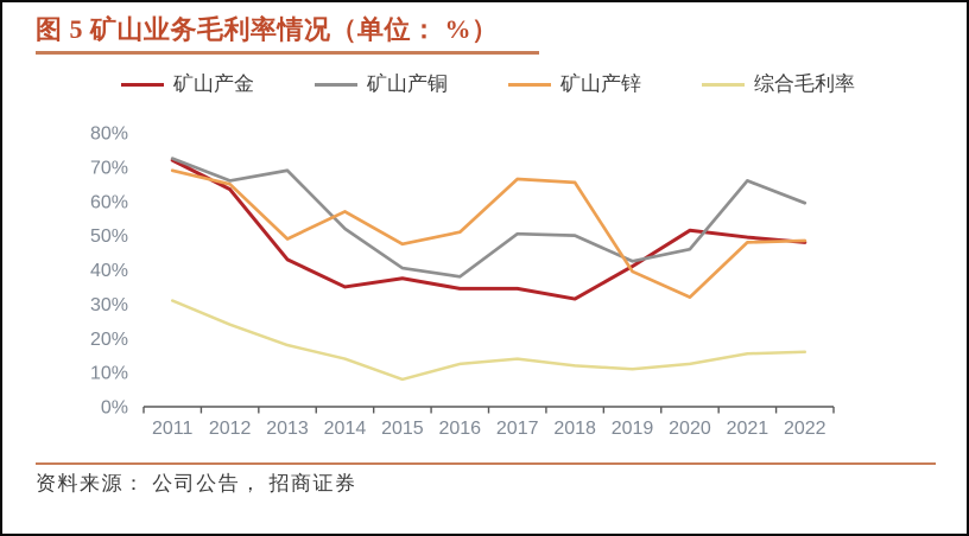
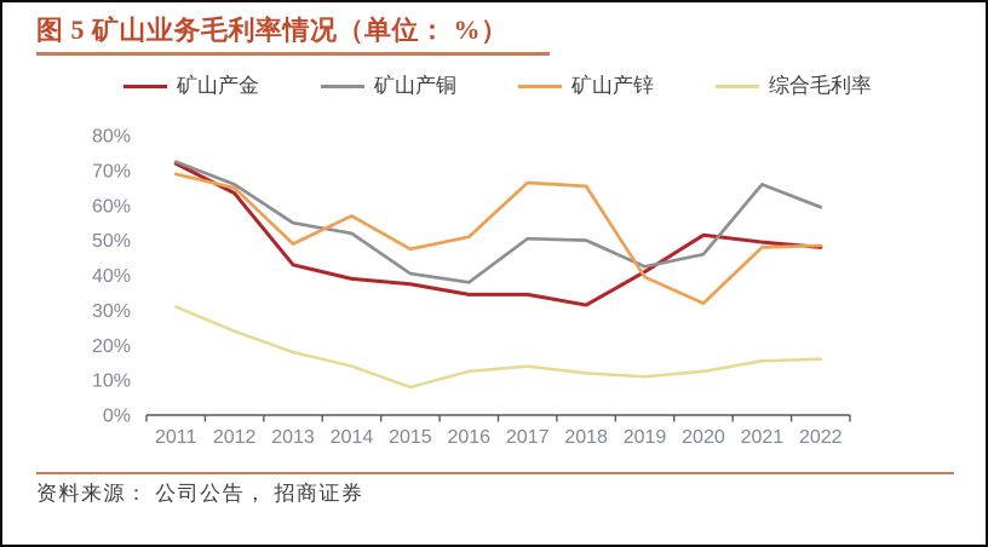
矿山产铜/2013: 69% -> 55%
矿山产金/2014: 35% -> 39%
